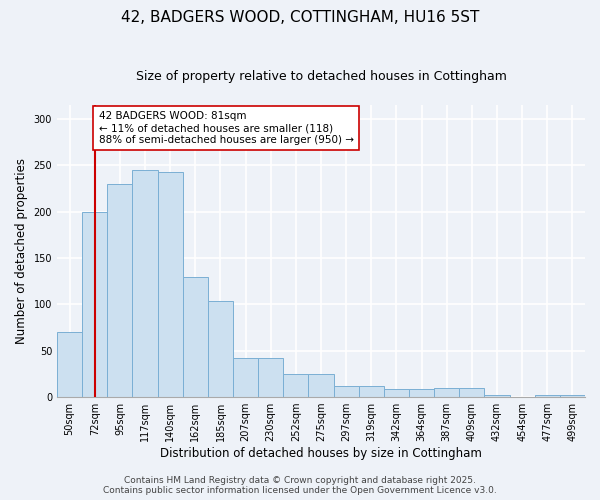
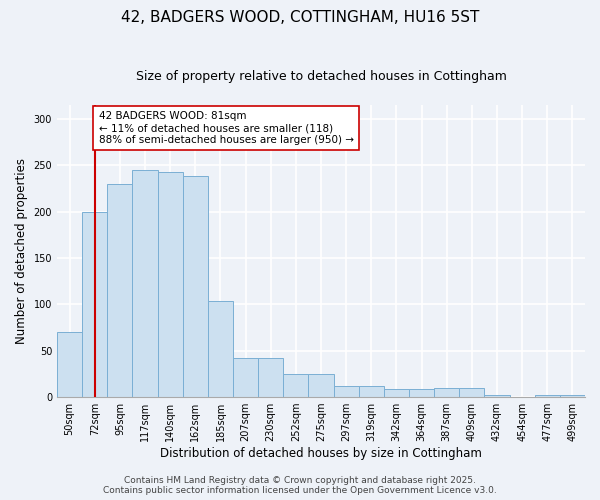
162sqm: 130 -> 238
